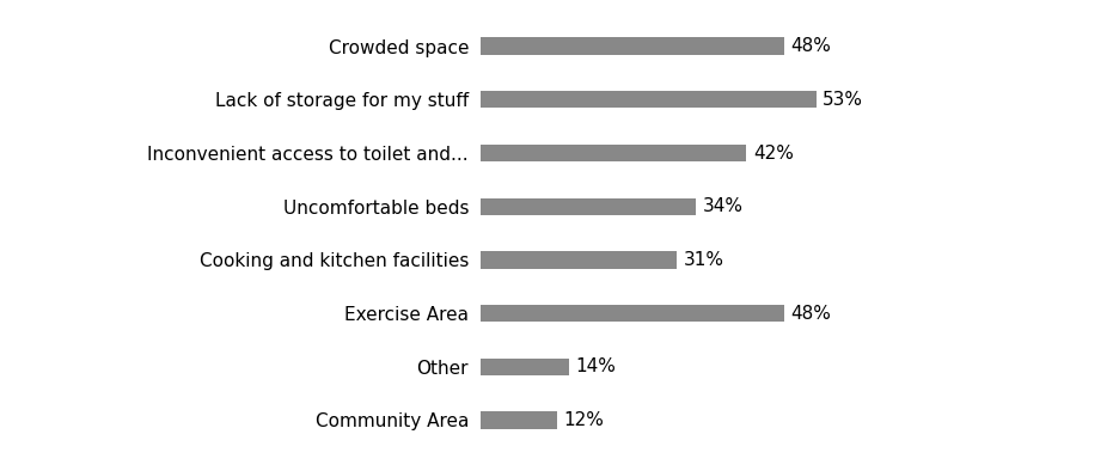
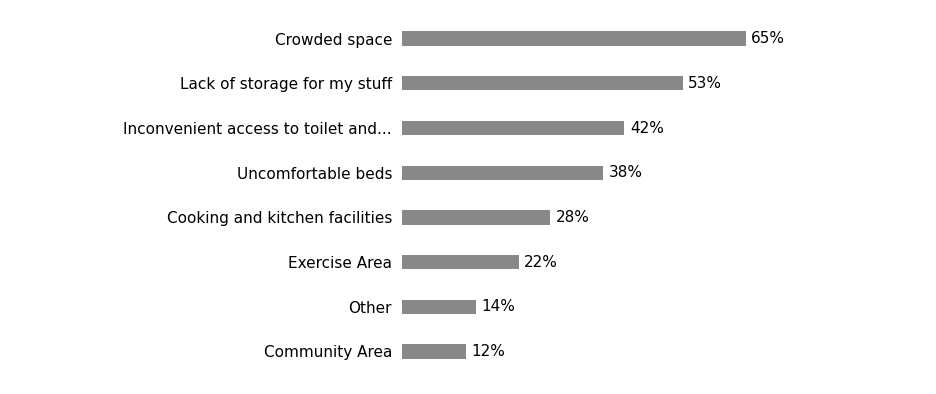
Crowded space: 48% -> 65%
Uncomfortable beds: 34% -> 38%
Cooking and kitchen facilities: 31% -> 28%
Exercise Area: 48% -> 22%
